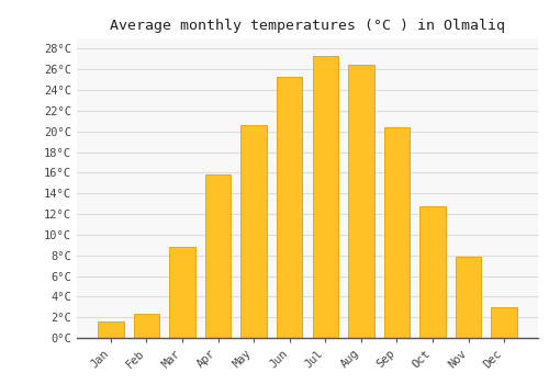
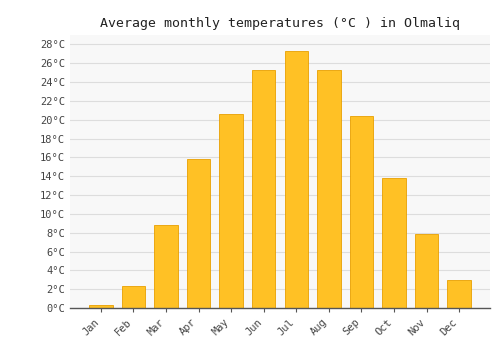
Jan: 1.6°C -> 0.3°C
Aug: 26.4°C -> 25.3°C
Oct: 12.8°C -> 13.8°C
